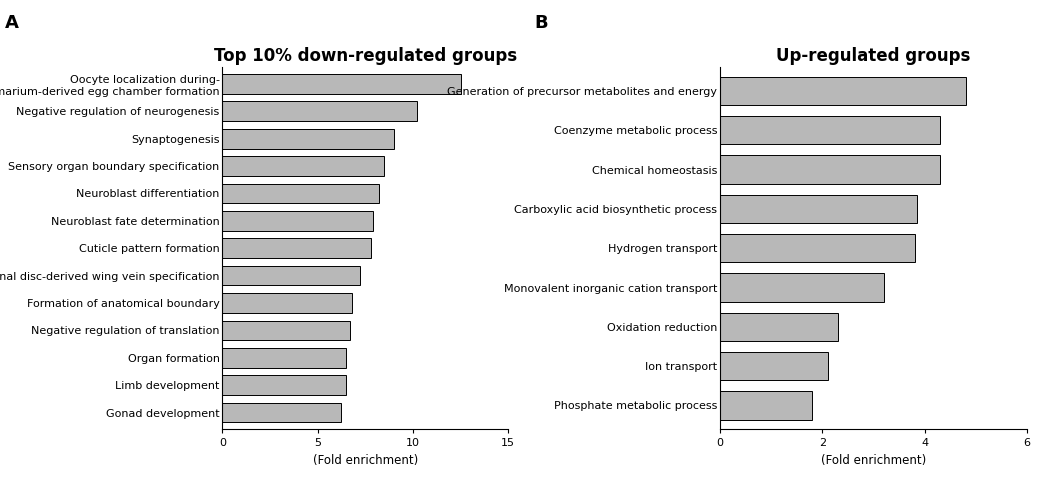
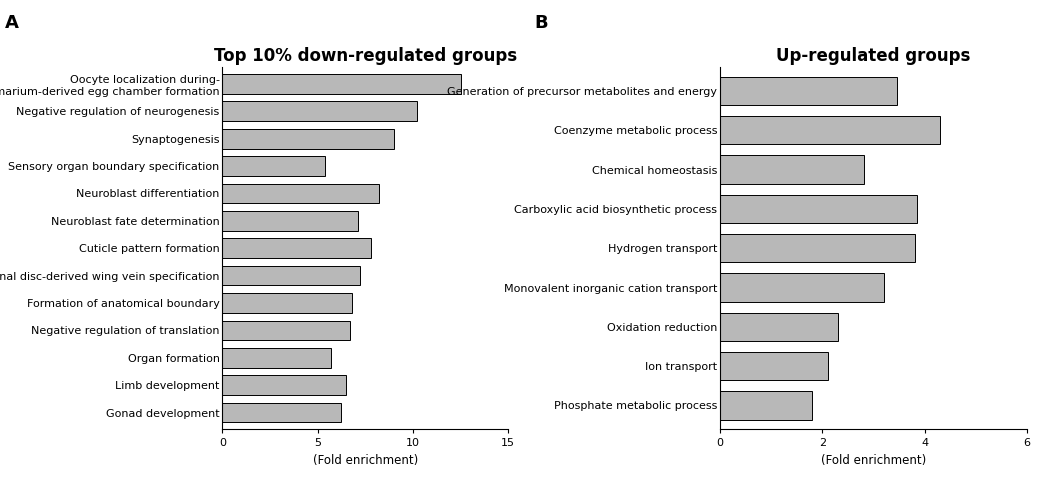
Top 10% down-regulated groups/Sensory organ boundary specification: 8.5 -> 5.4
Top 10% down-regulated groups/Neuroblast fate determination: 7.9 -> 7.1
Top 10% down-regulated groups/Organ formation: 6.5 -> 5.7
Up-regulated groups/Generation of precursor metabolites and energy: 4.80 -> 3.46
Up-regulated groups/Chemical homeostasis: 4.30 -> 2.82
